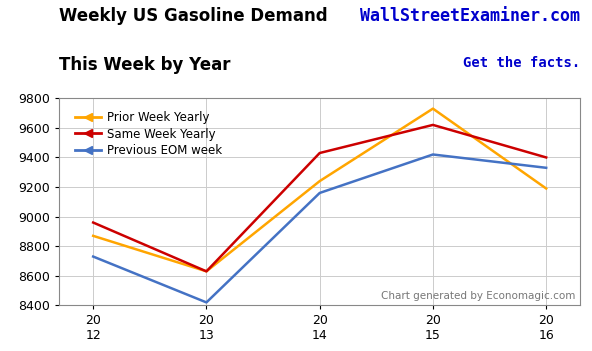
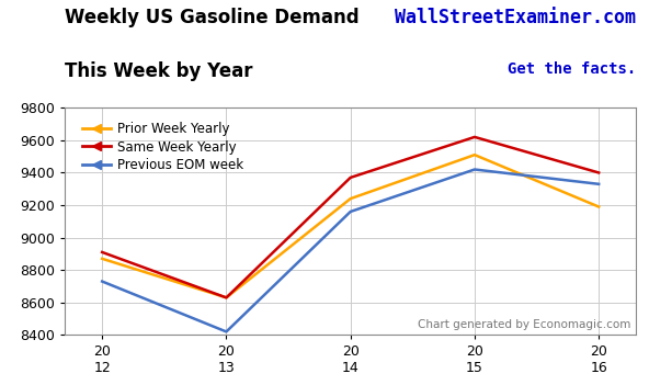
Same Week Yearly/20 12: 8960 -> 8910
Same Week Yearly/20 14: 9430 -> 9370
Prior Week Yearly/20 15: 9730 -> 9510
